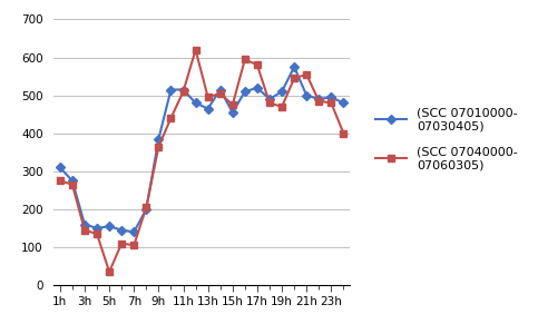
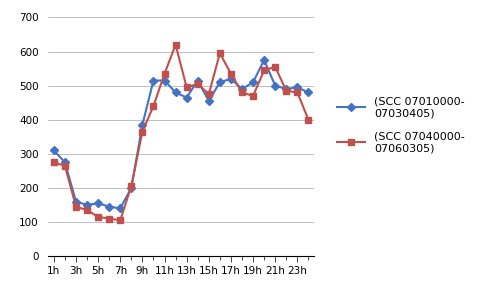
(SCC 07040000- 07060305)/5h: 35 -> 115
(SCC 07040000- 07060305)/11h: 510 -> 535
(SCC 07040000- 07060305)/17h: 580 -> 535
